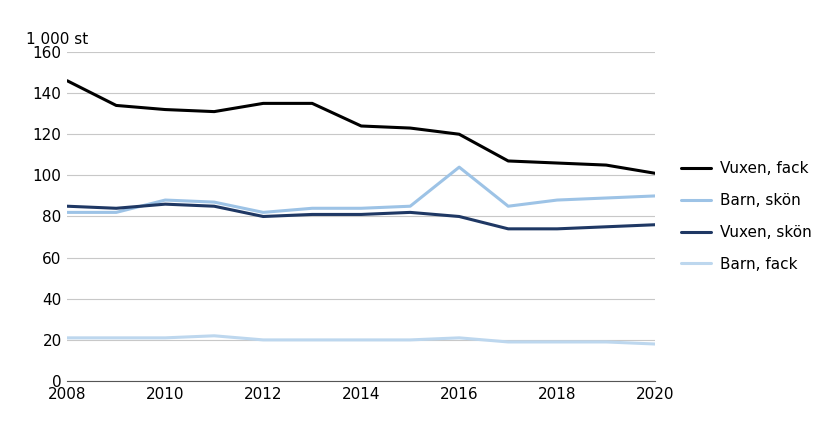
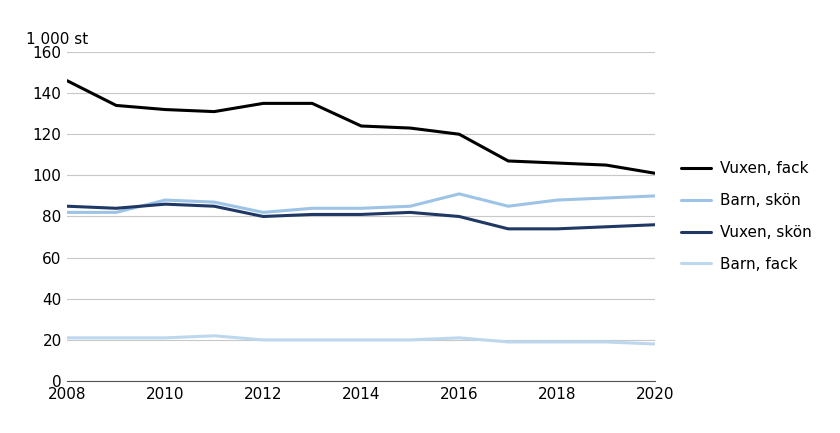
Barn, skön/2016: 104 -> 91
